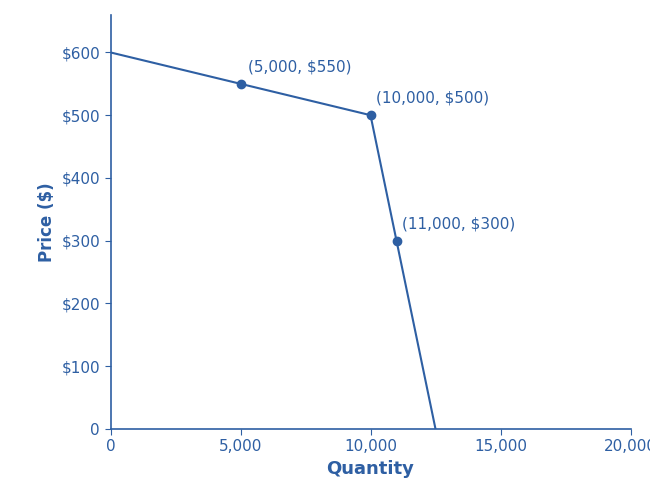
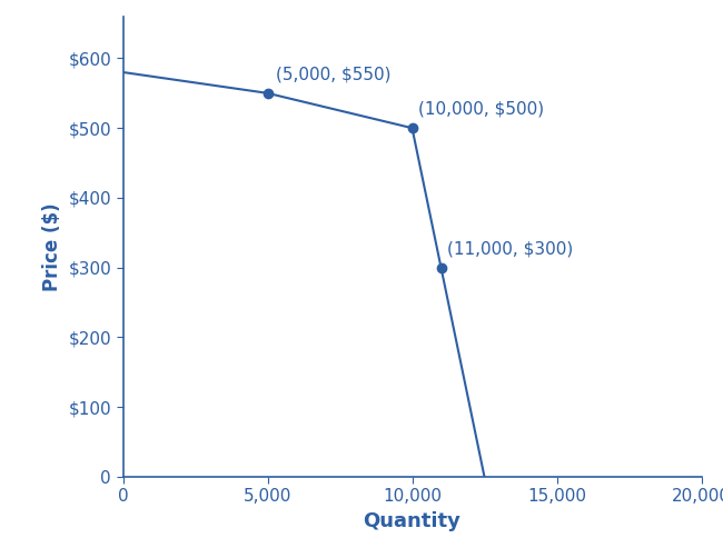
0: $600 -> $580
